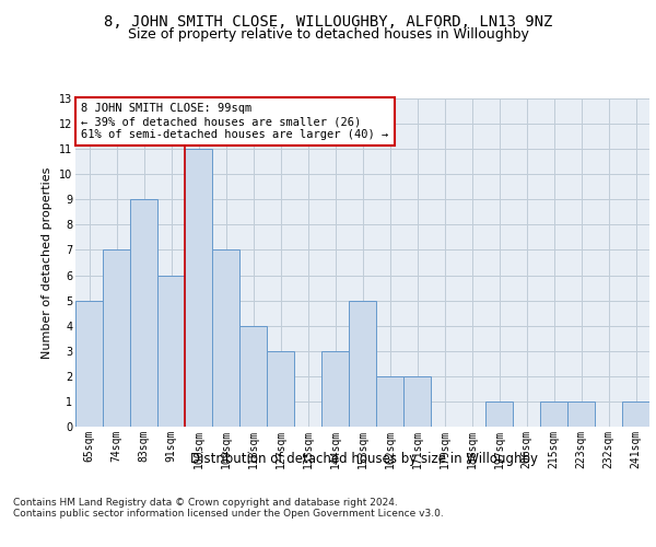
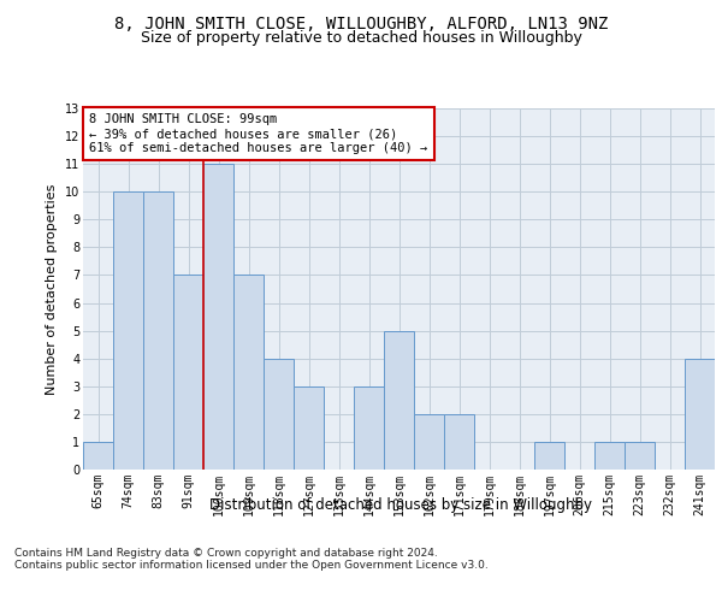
65sqm: 5 -> 1
74sqm: 7 -> 10
83sqm: 9 -> 10
91sqm: 6 -> 7
241sqm: 1 -> 4
